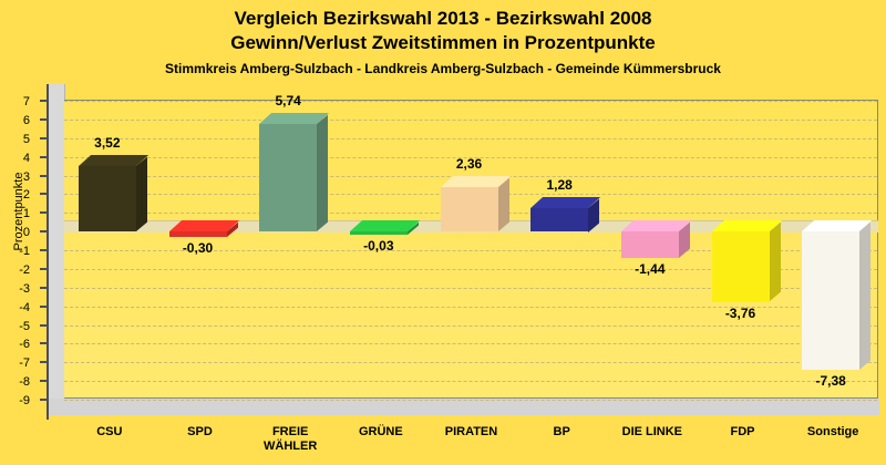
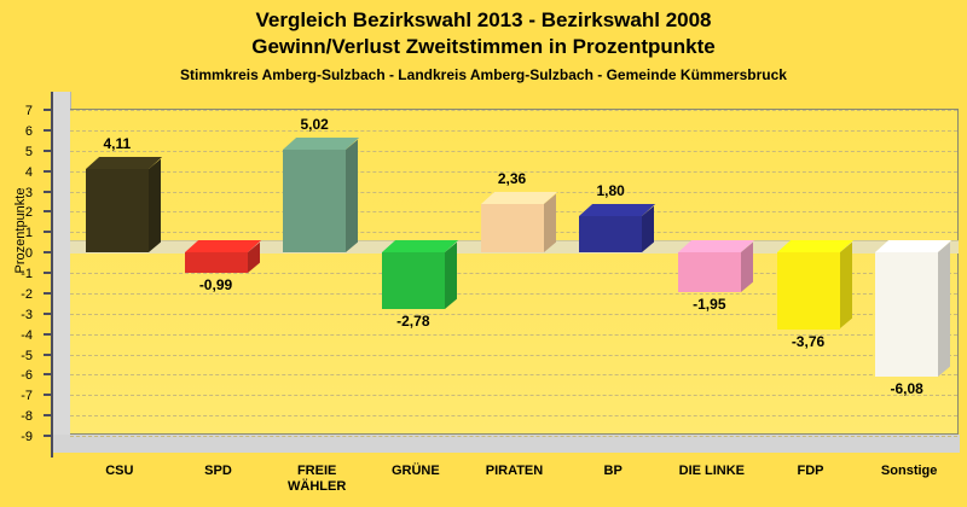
CSU: 3,52 -> 4,11
SPD: -0,30 -> -0,99
FREIE WÄHLER: 5,74 -> 5,02
GRÜNE: -0,03 -> -2,78
BP: 1,28 -> 1,80
DIE LINKE: -1,44 -> -1,95
Sonstige: -7,38 -> -6,08
